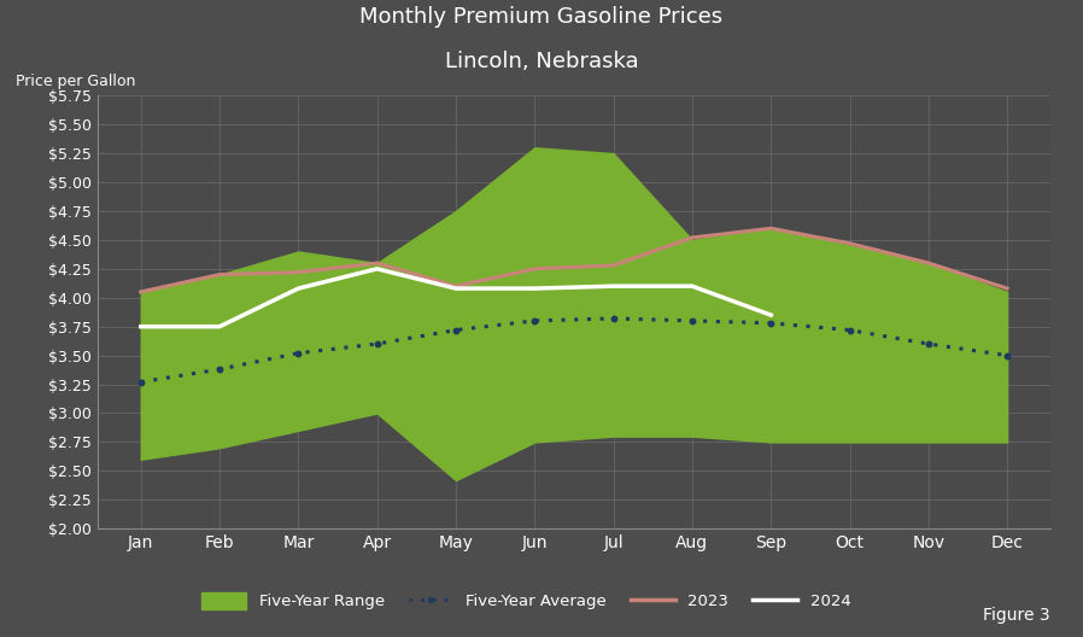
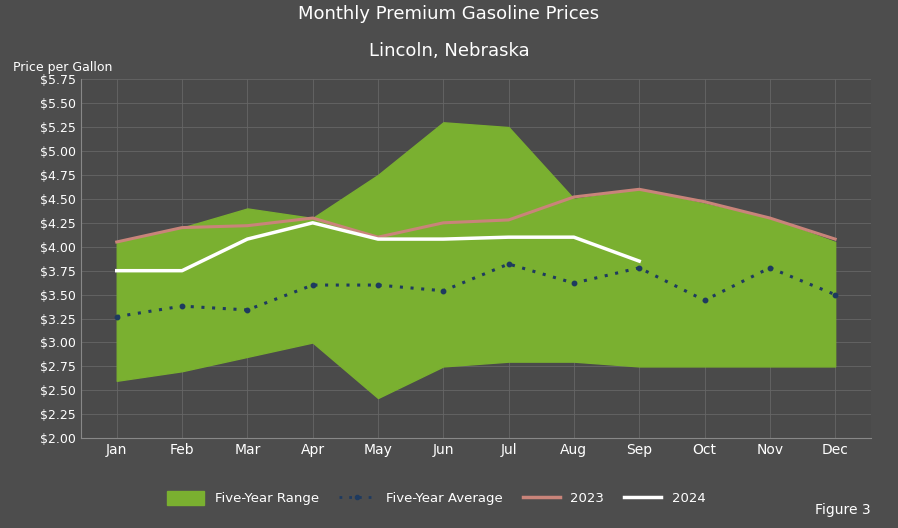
Five-Year Average/Mar: $3.52 -> $3.34
Five-Year Average/May: $3.72 -> $3.60
Five-Year Average/Jun: $3.80 -> $3.54
Five-Year Average/Aug: $3.80 -> $3.62
Five-Year Average/Oct: $3.72 -> $3.44
Five-Year Average/Nov: $3.60 -> $3.78
